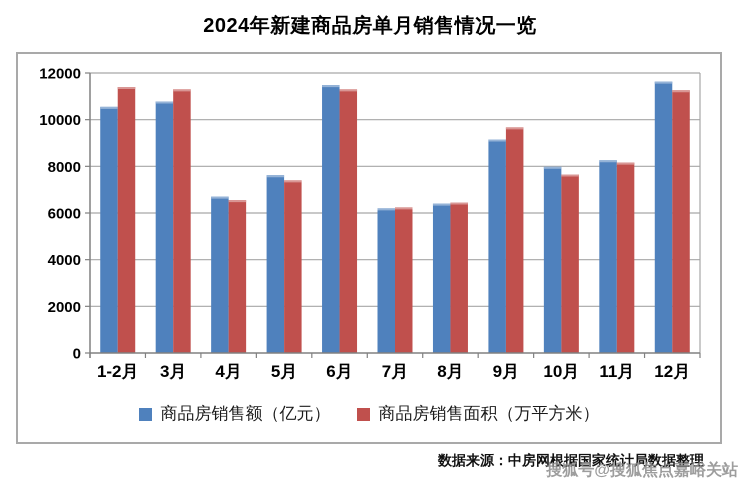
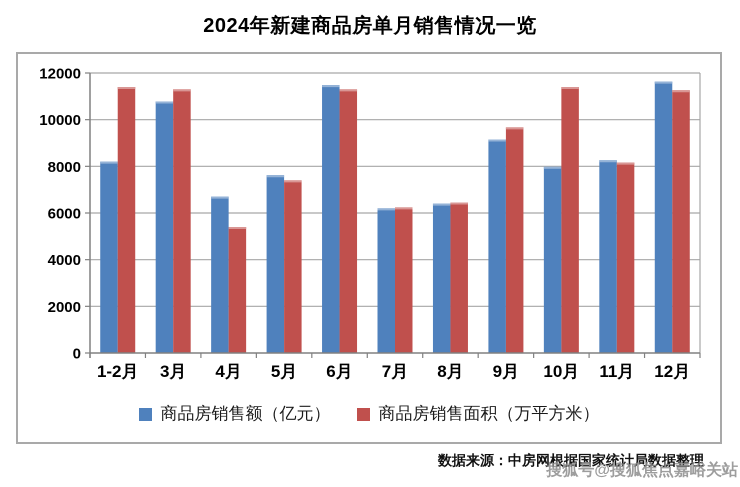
商品房销售额（亿元）/1-2月: 10600 -> 8200
商品房销售面积（万平方米）/4月: 6600 -> 5400
商品房销售面积（万平方米）/10月: 7600 -> 11400
